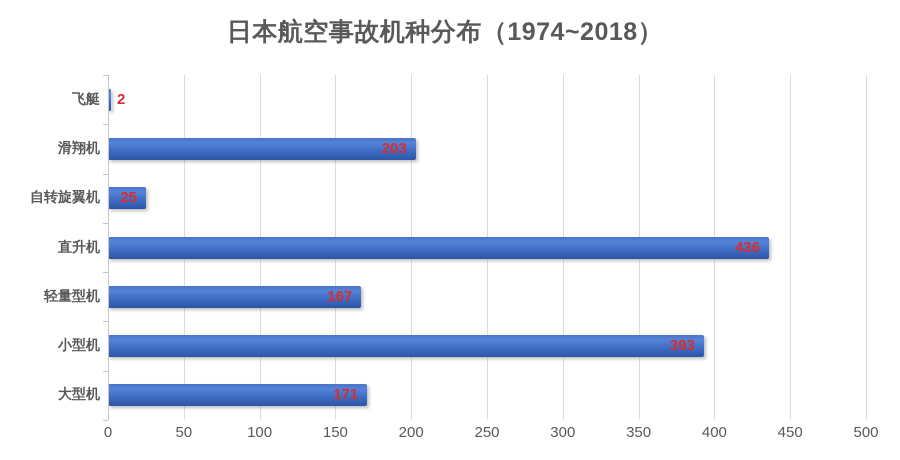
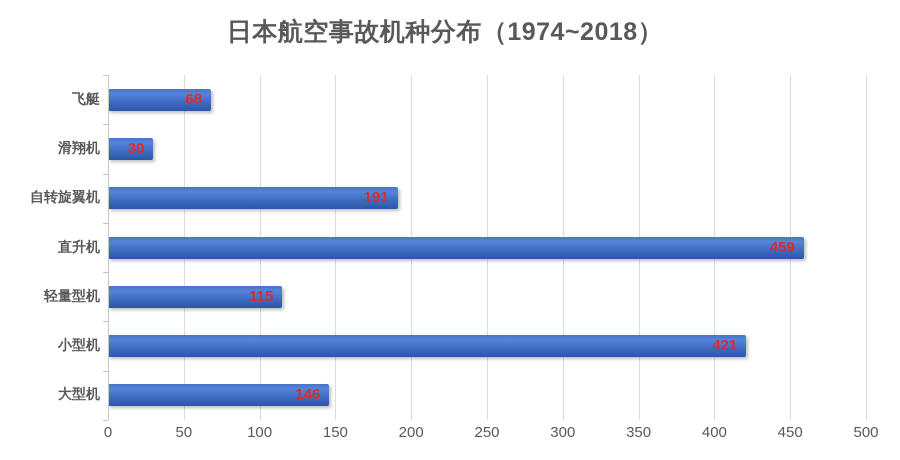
飞艇: 2 -> 68
滑翔机: 203 -> 30
自转旋翼机: 25 -> 191
直升机: 436 -> 459
轻量型机: 167 -> 115
小型机: 393 -> 421
大型机: 171 -> 146
